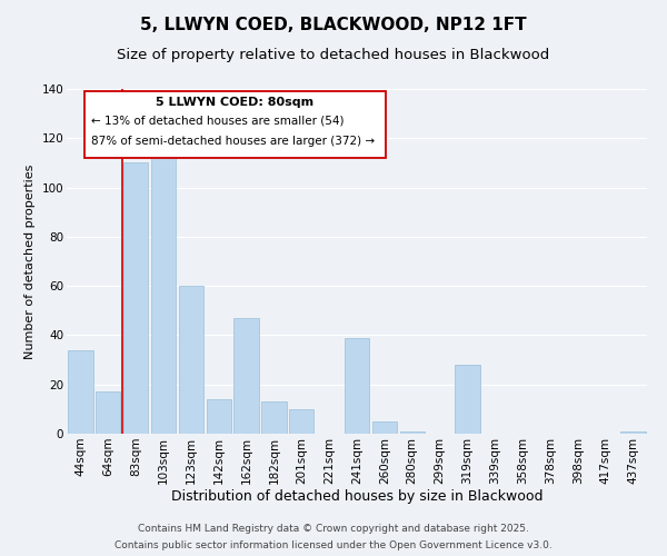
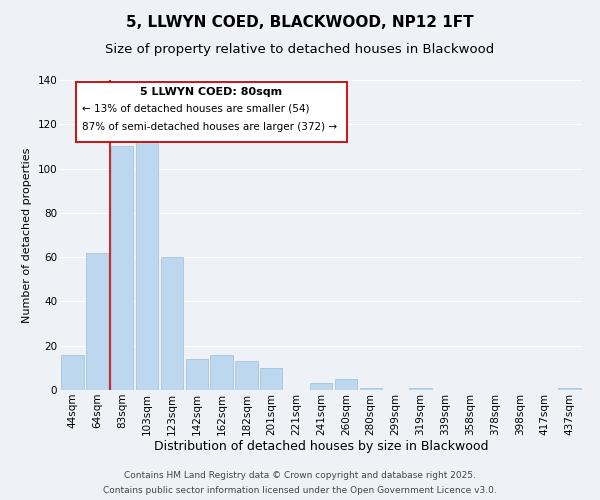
44sqm: 34 -> 16
64sqm: 17 -> 62
162sqm: 47 -> 16
241sqm: 39 -> 3
319sqm: 28 -> 1
